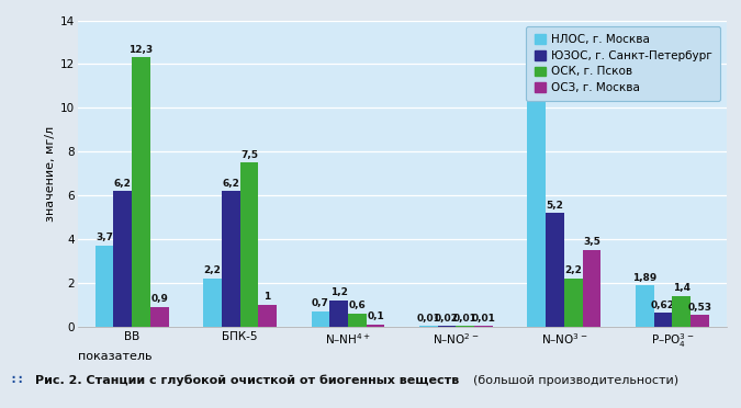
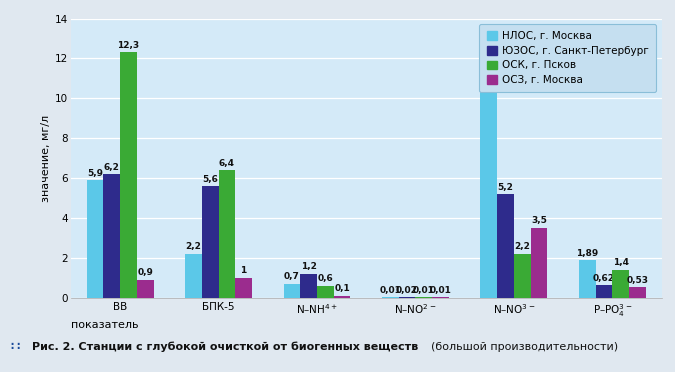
НЛОС, г. Москва/ВВ: 3,7 -> 5,9
ЮЗОС, г. Санкт-Петербург/БПК-5: 6,2 -> 5,6
ОСК, г. Псков/БПК-5: 7,5 -> 6,4
